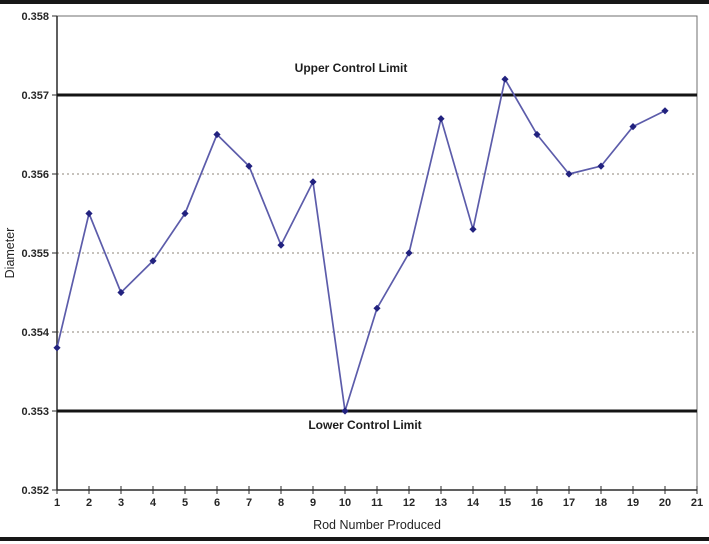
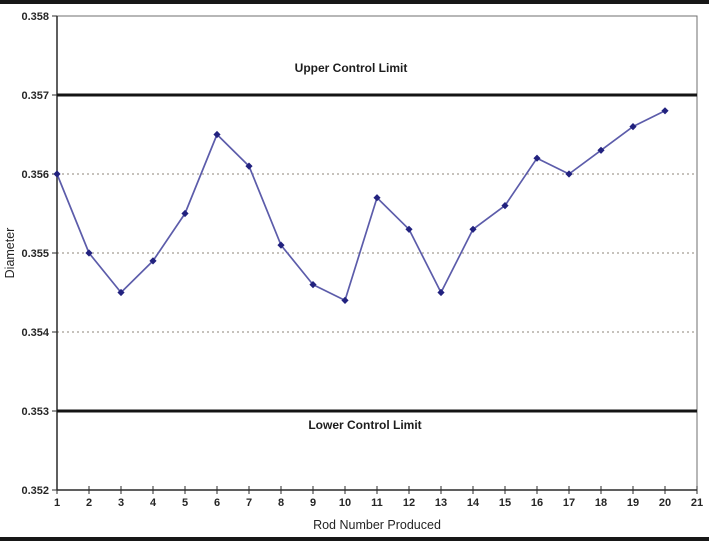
1: 0.3538 -> 0.3560
2: 0.3555 -> 0.3550
9: 0.3559 -> 0.3546
10: 0.3530 -> 0.3544
11: 0.3543 -> 0.3557
12: 0.3550 -> 0.3553
13: 0.3567 -> 0.3545
15: 0.3572 -> 0.3556
16: 0.3565 -> 0.3562
18: 0.3561 -> 0.3563
